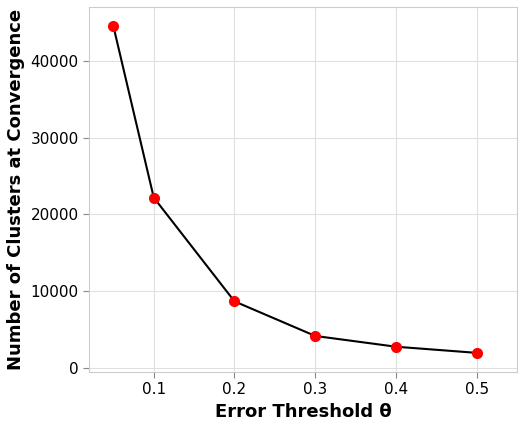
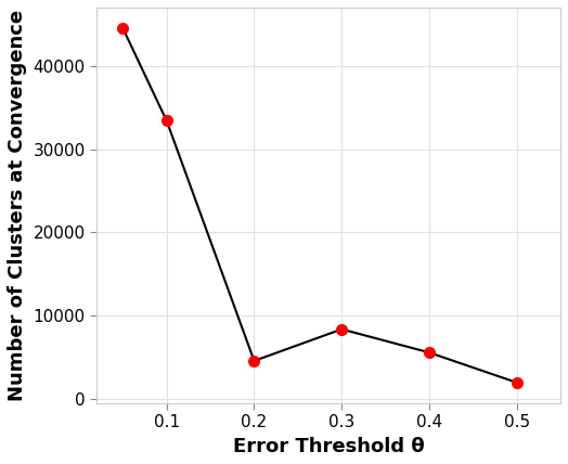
0.1: 22200 -> 33400
0.2: 8700 -> 4600
0.3: 4200 -> 8400
0.4: 2800 -> 5600
